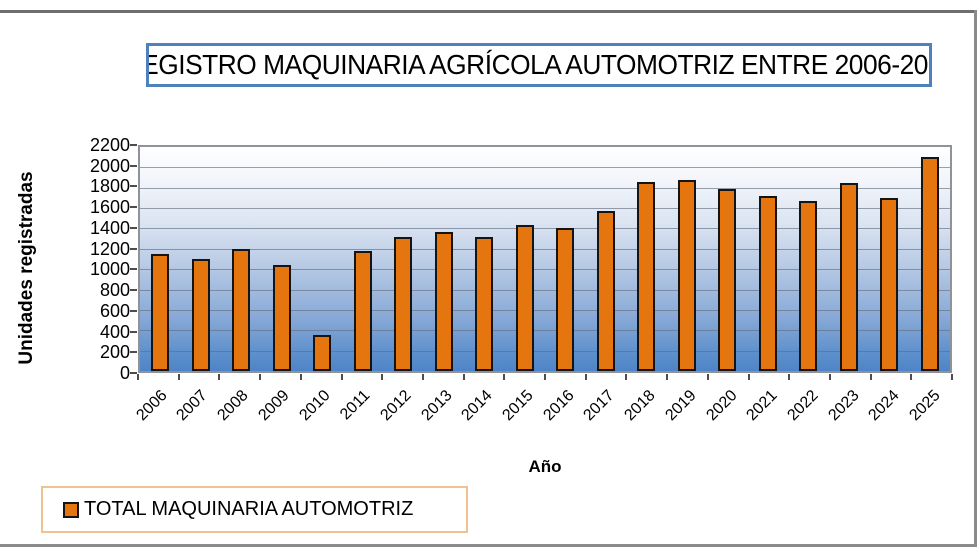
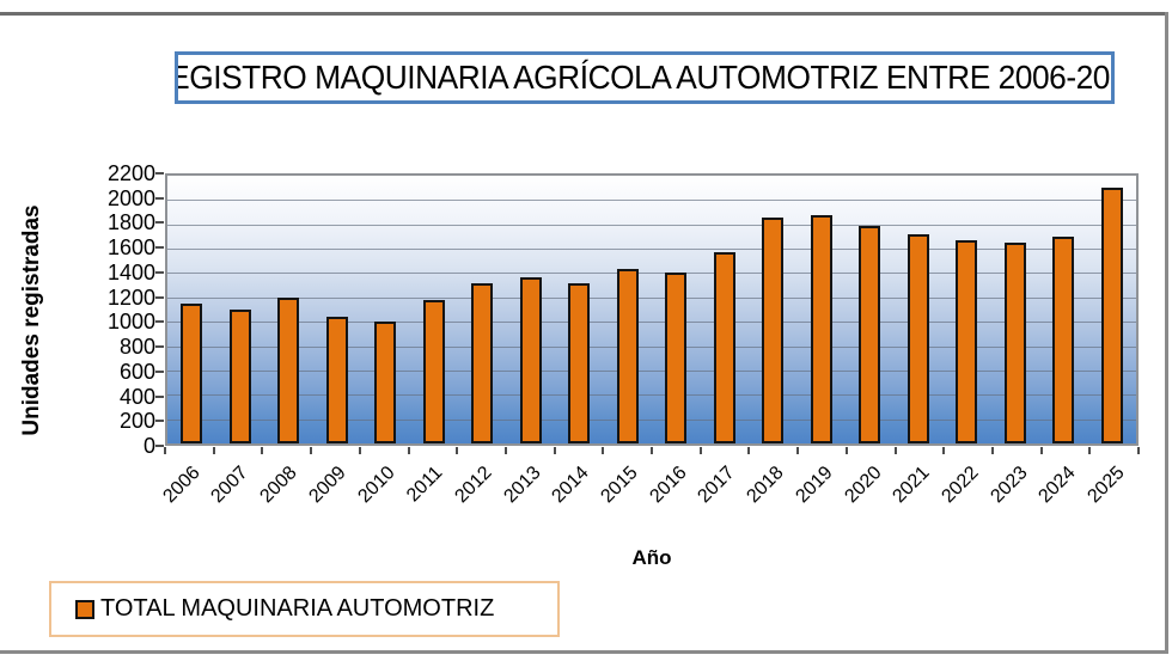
2010: 350 -> 1000
2023: 1850 -> 1650
